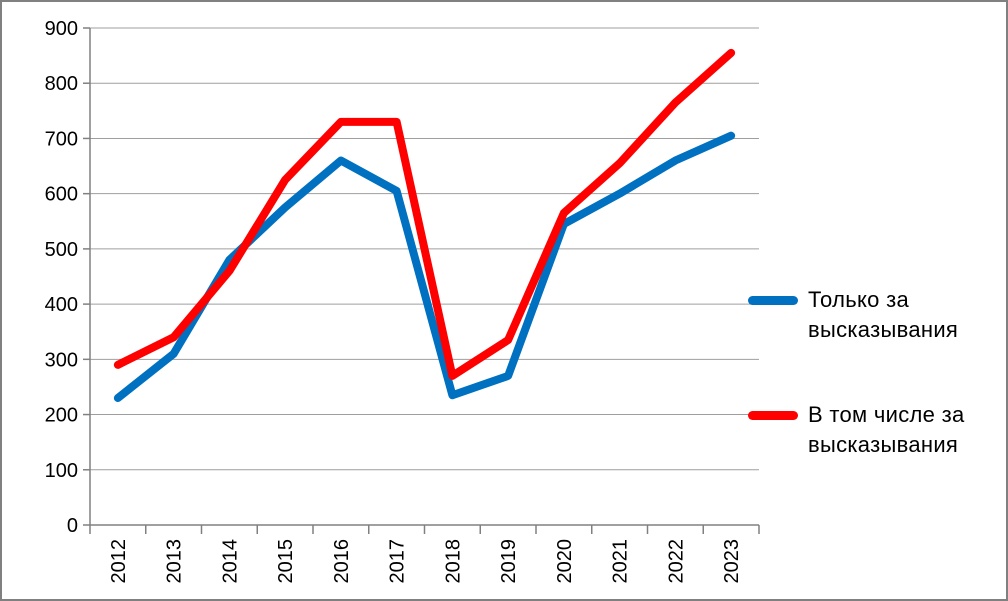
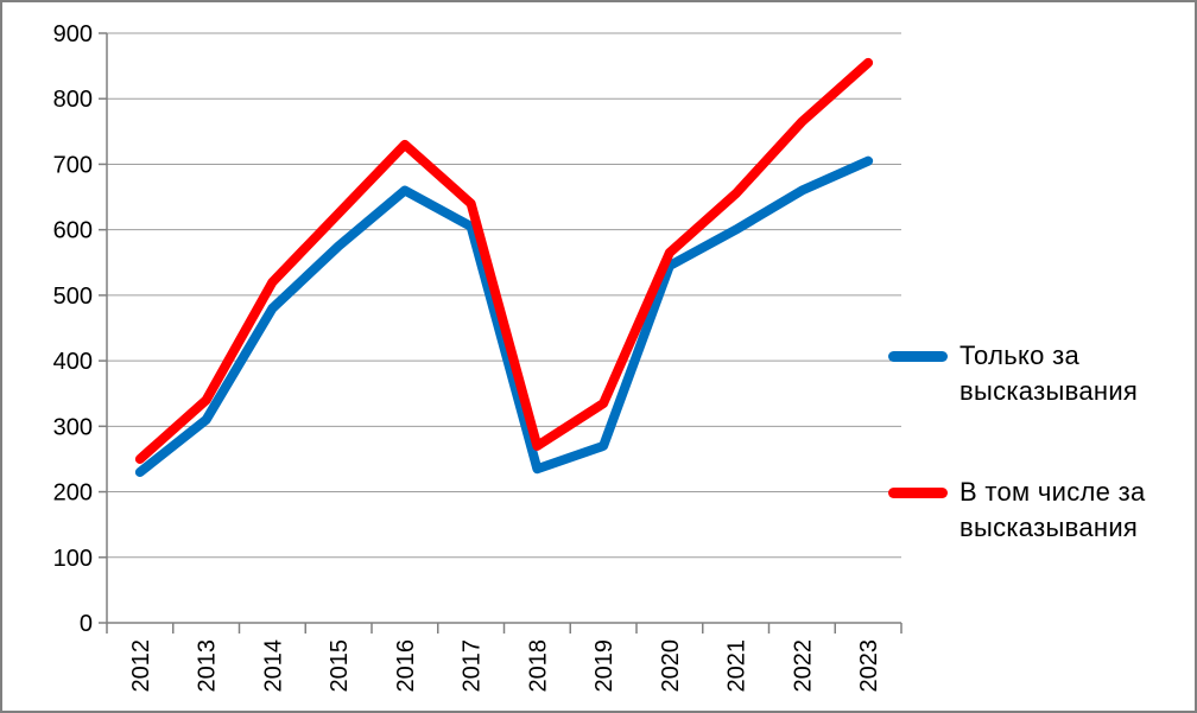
В том числе за высказывания/2012: 290 -> 250
В том числе за высказывания/2014: 460 -> 520
В том числе за высказывания/2017: 730 -> 640
